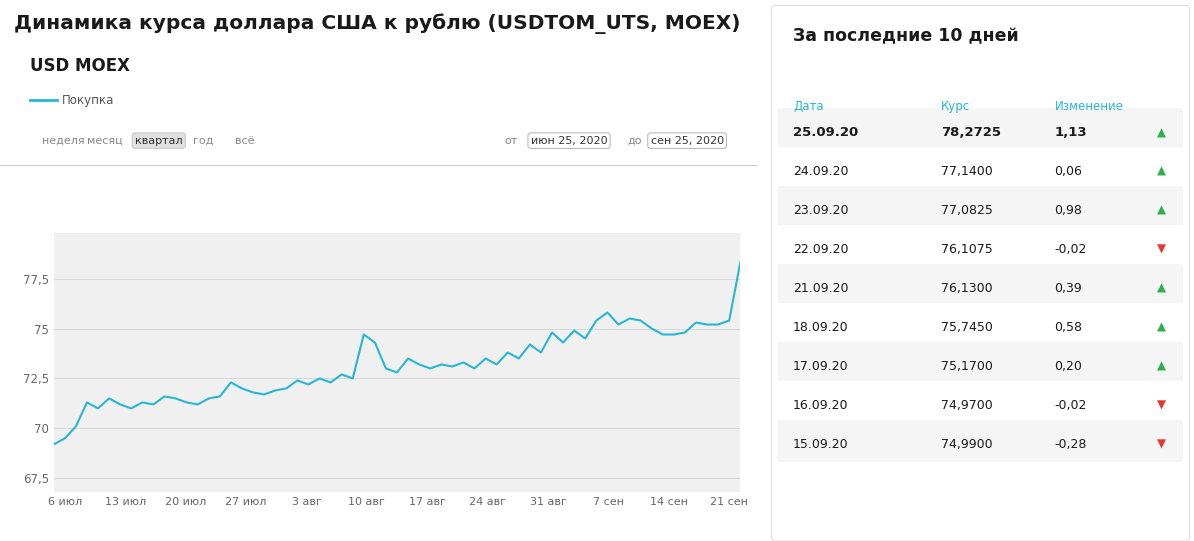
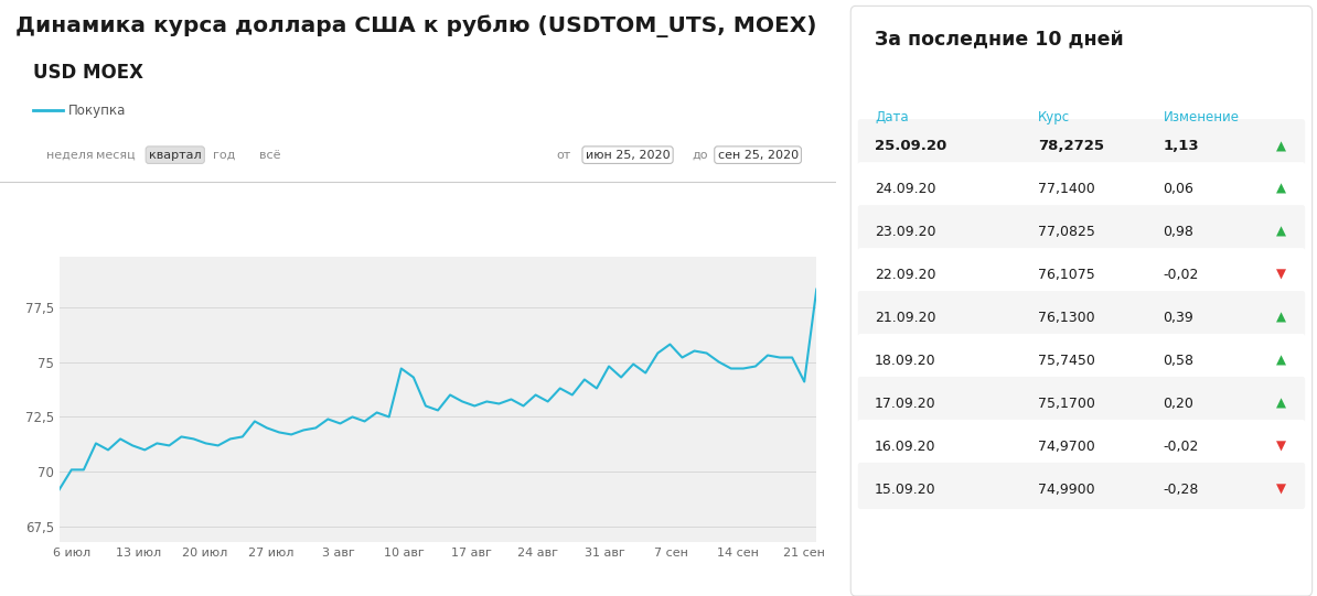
6 июл: 69,5 -> 70,1
21 сен: 75,4 -> 74,1
